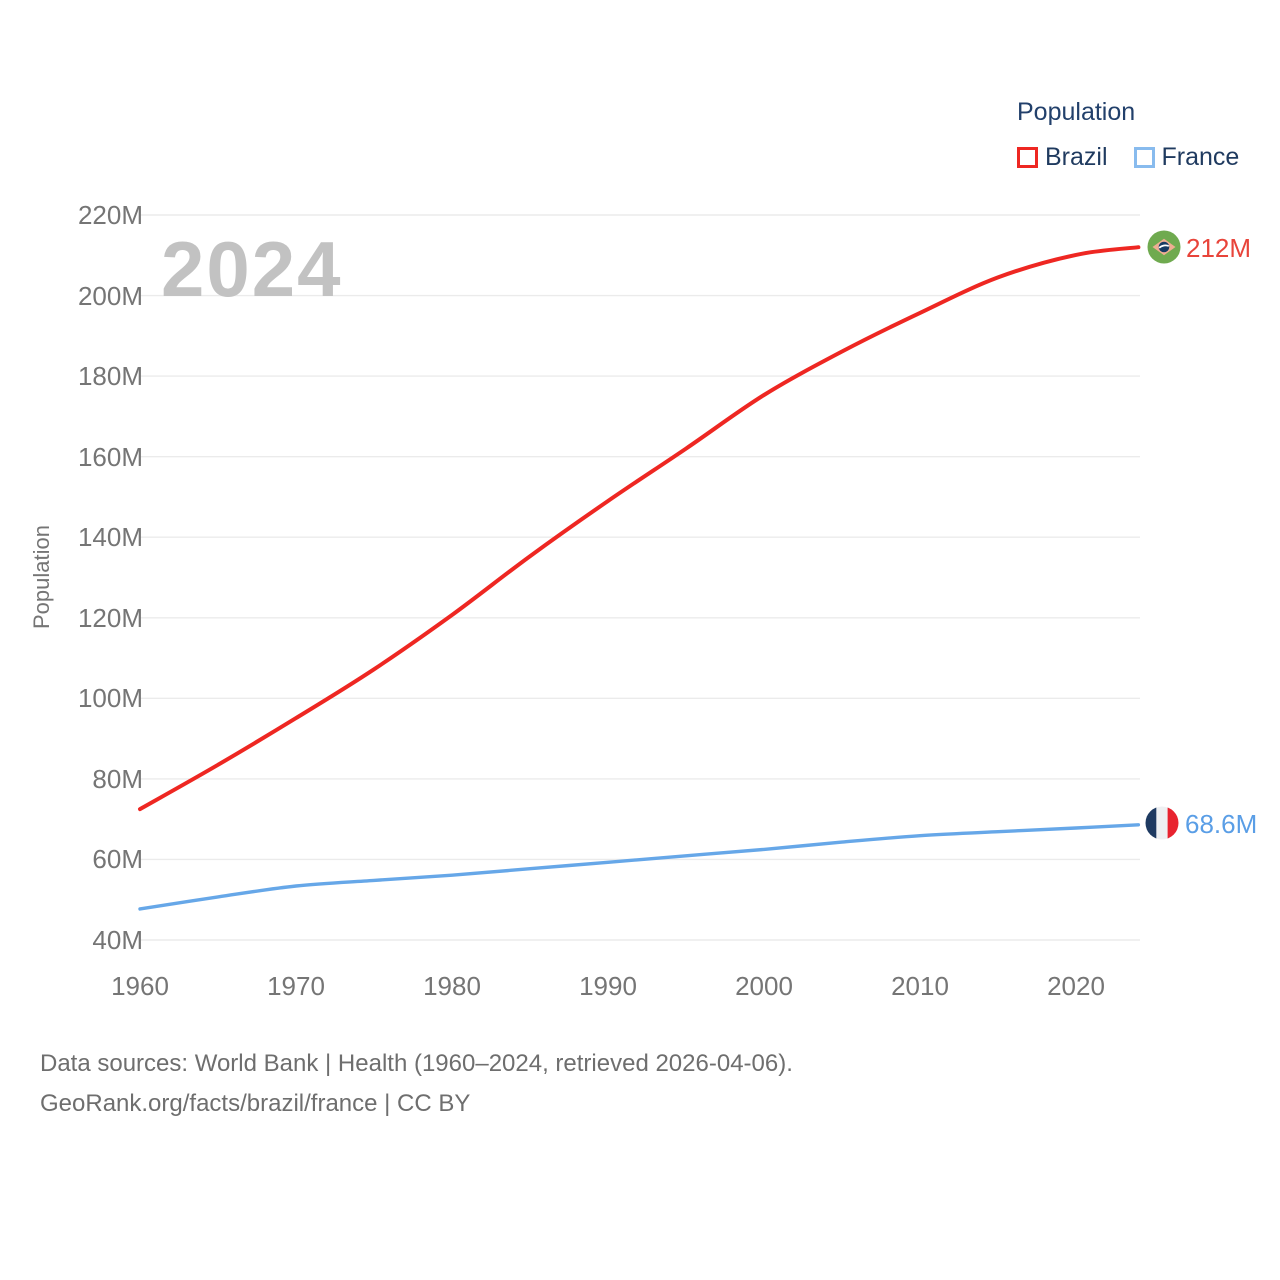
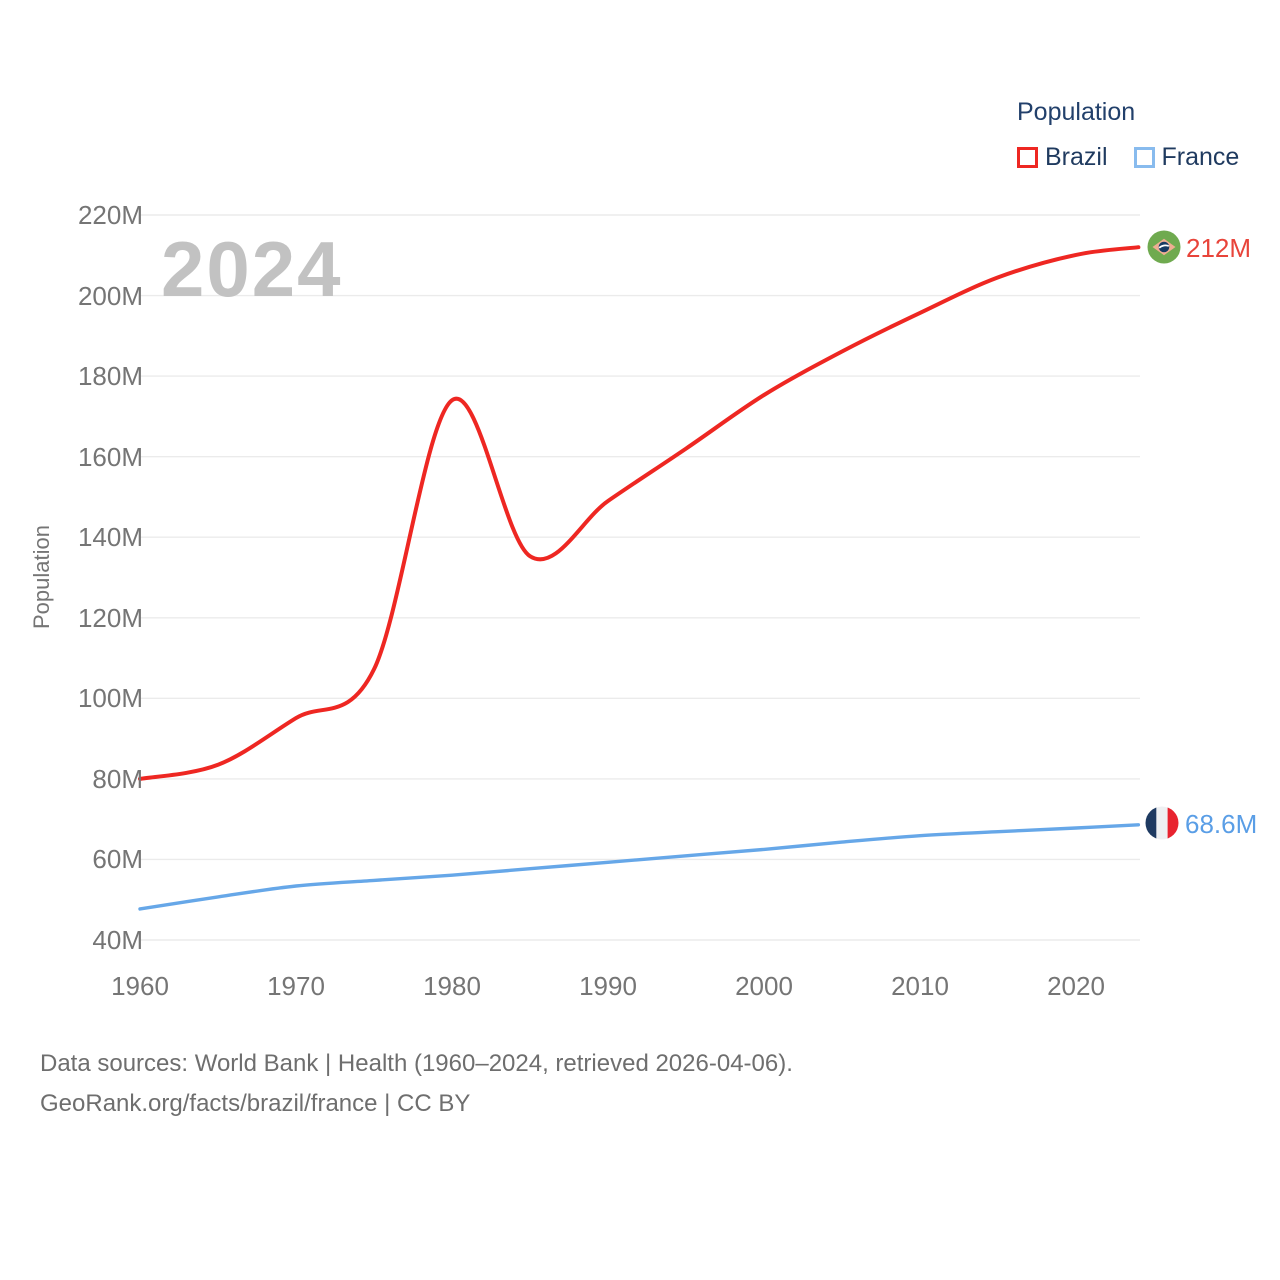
Brazil/1960: 72M -> 80M
Brazil/1980: 121M -> 174M
